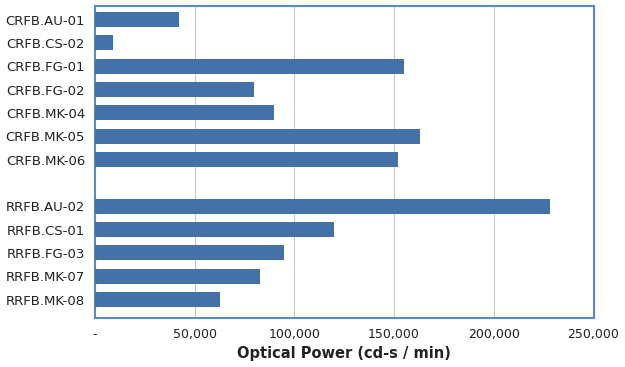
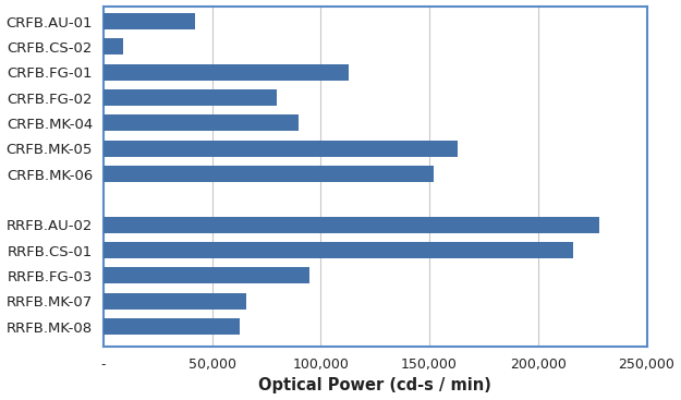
CRFB.FG-01: 155,000 -> 113,000
RRFB.CS-01: 120,000 -> 216,000
RRFB.MK-07: 83,000 -> 66,000
